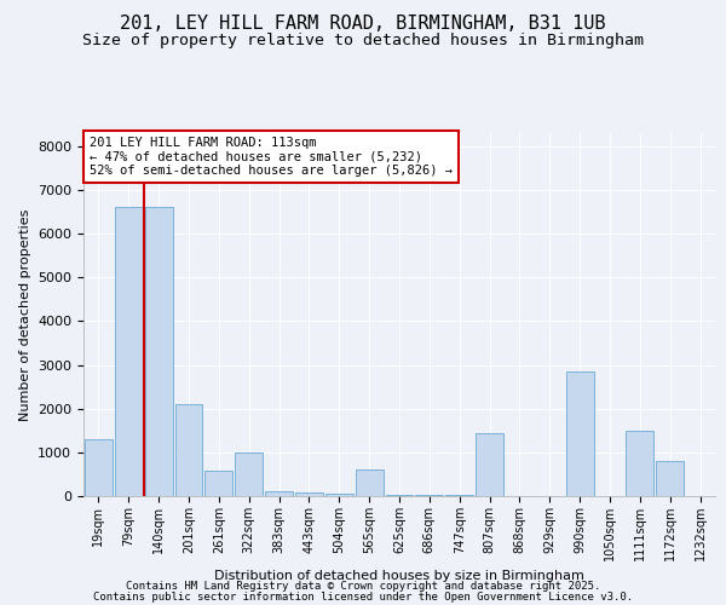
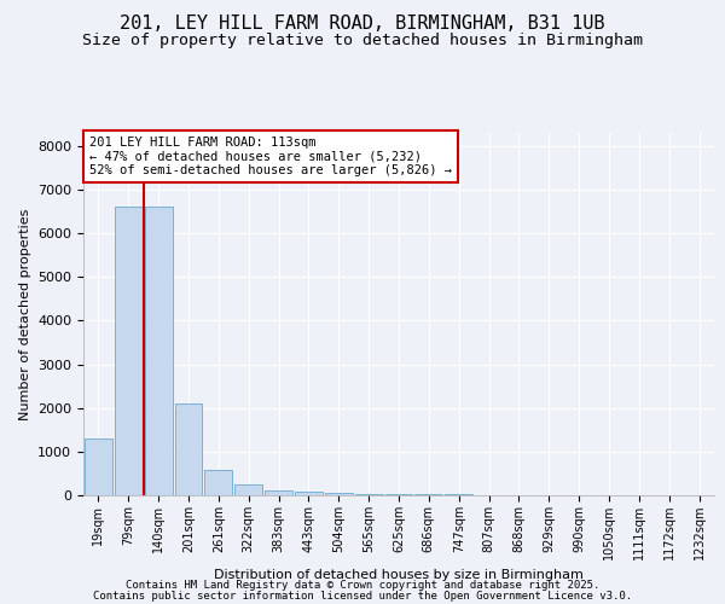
322sqm: 1000 -> 260
565sqm: 600 -> 40
807sqm: 1450 -> 10
990sqm: 2850 -> 10
1111sqm: 1500 -> 0
1172sqm: 800 -> 0
